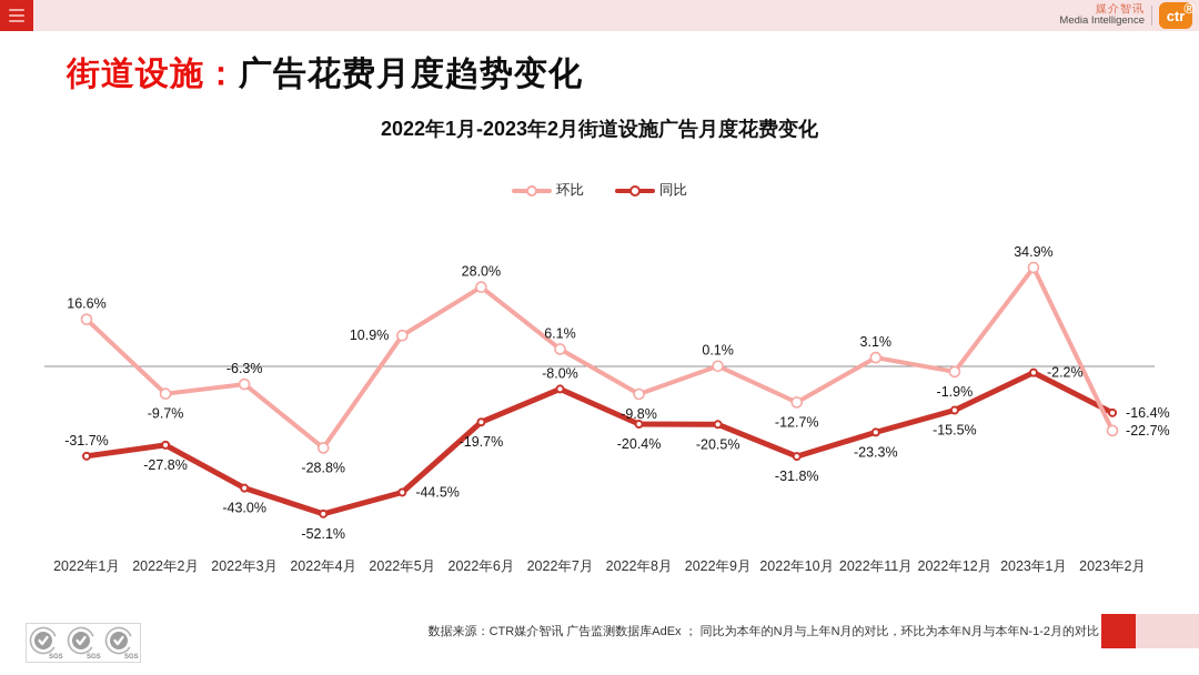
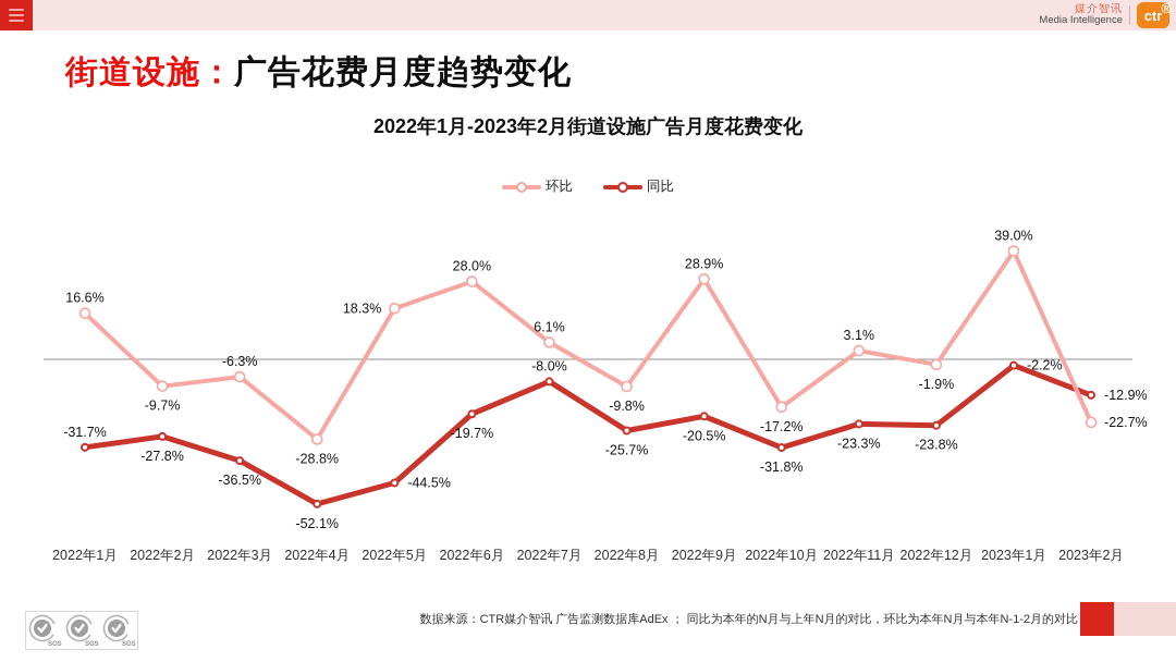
同比/2022年3月: -43.0% -> -36.5%
环比/2022年5月: 10.9% -> 18.3%
同比/2022年8月: -20.4% -> -25.7%
环比/2022年9月: 0.1% -> 28.9%
环比/2022年10月: -12.7% -> -17.2%
同比/2022年12月: -15.5% -> -23.8%
环比/2023年1月: 34.9% -> 39.0%
同比/2023年2月: -16.4% -> -12.9%
